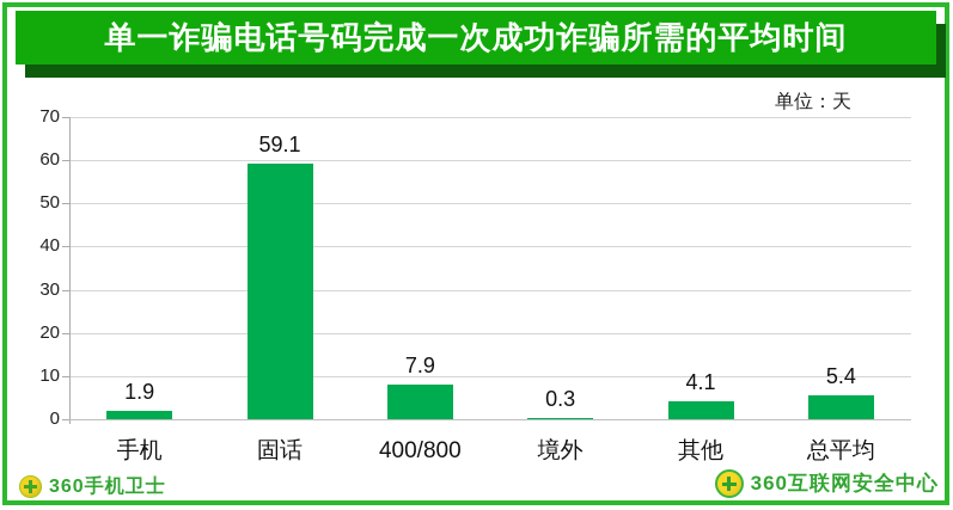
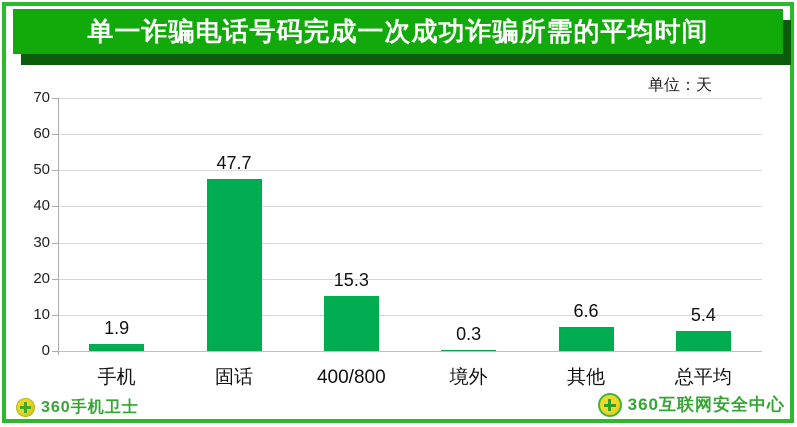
固话: 59.1 -> 47.7
400/800: 7.9 -> 15.3
其他: 4.1 -> 6.6
